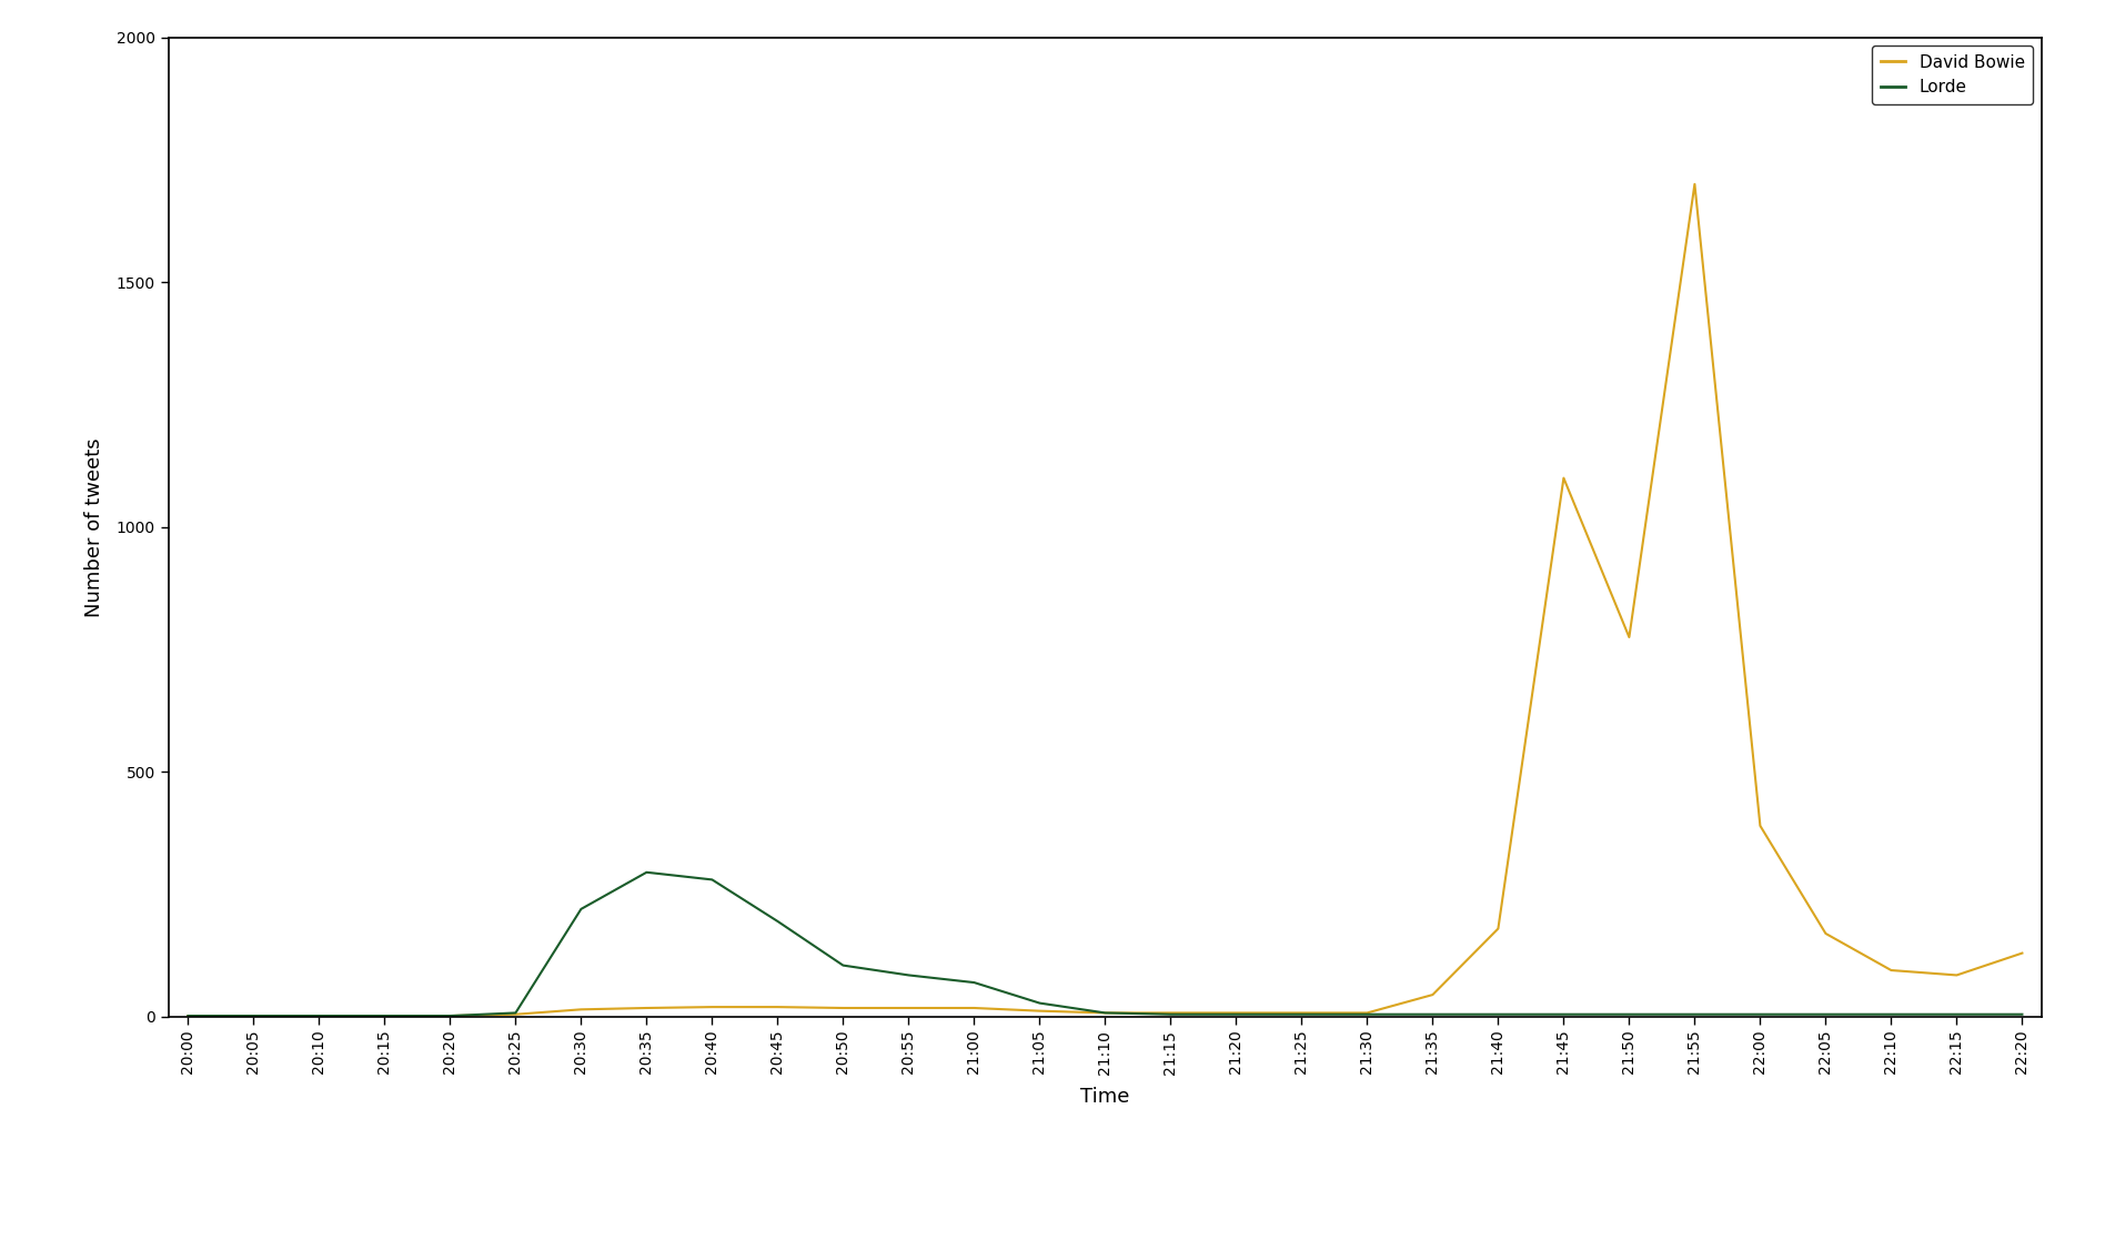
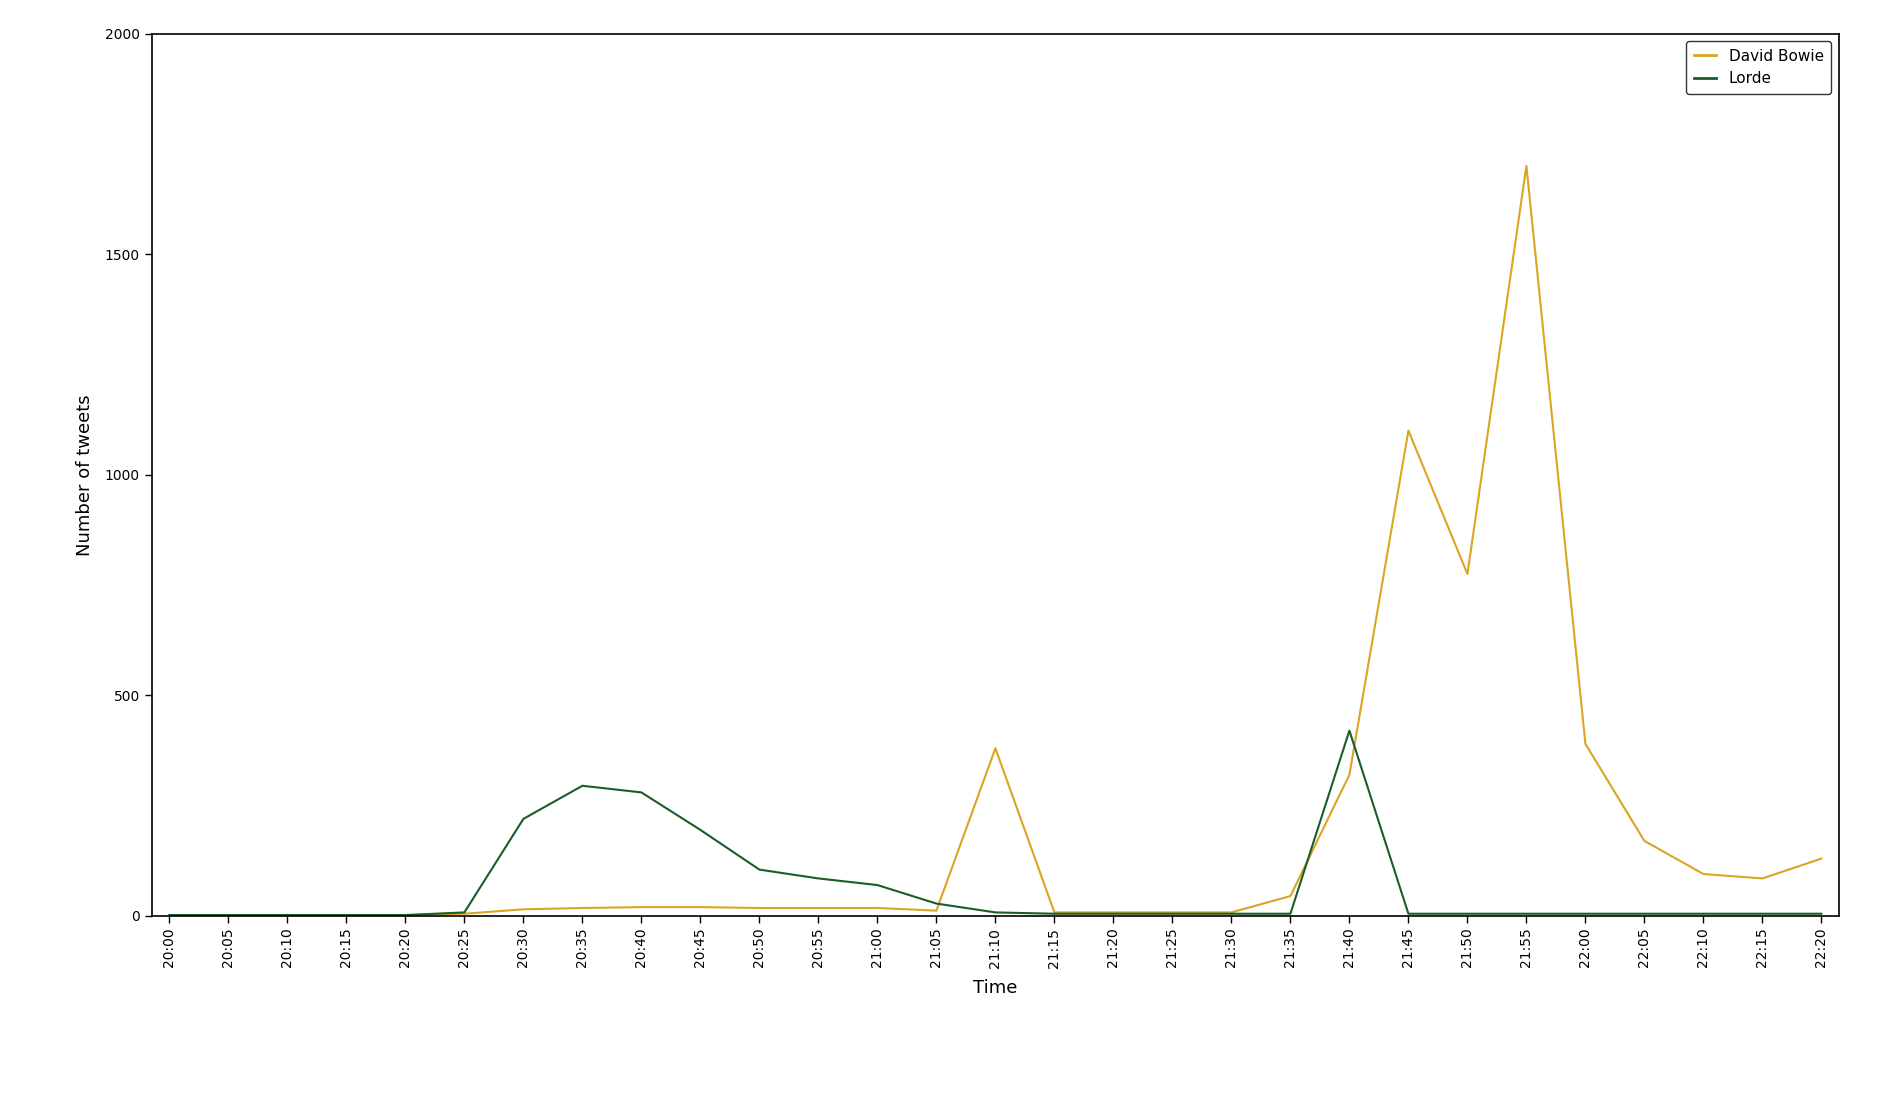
David Bowie/21:10: 8 -> 380
David Bowie/21:40: 180 -> 320
Lorde/21:40: 5 -> 420
